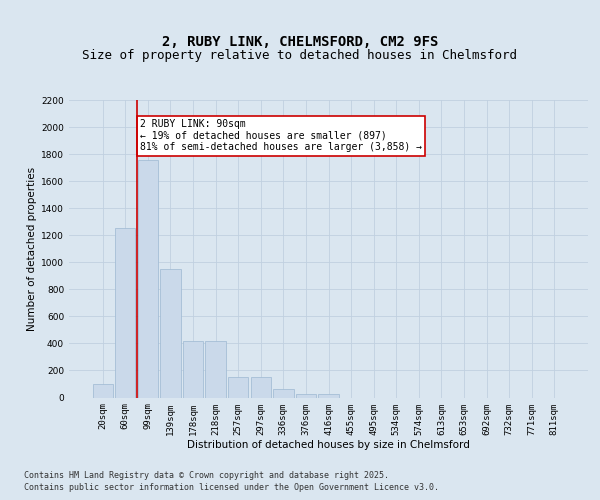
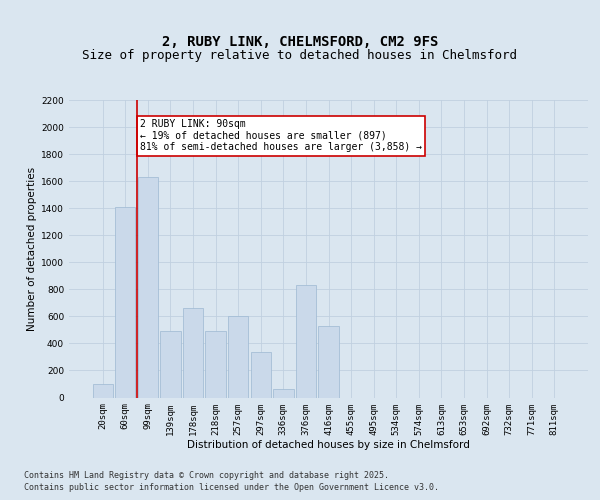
60sqm: 1250 -> 1410
99sqm: 1760 -> 1630
139sqm: 950 -> 490
178sqm: 420 -> 660
218sqm: 420 -> 490
257sqm: 160 -> 600
297sqm: 160 -> 340
376sqm: 20 -> 830
416sqm: 20 -> 530
